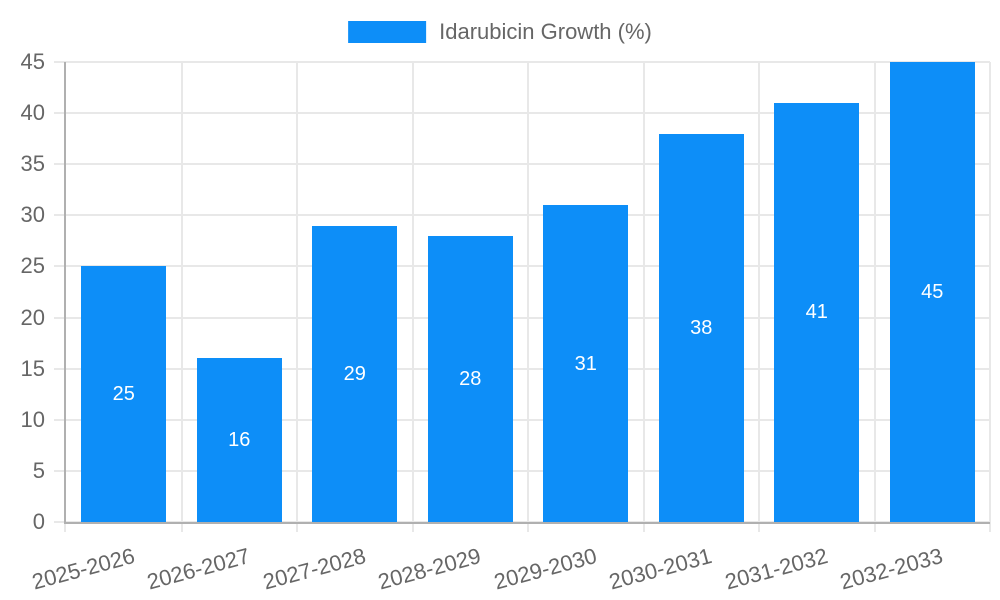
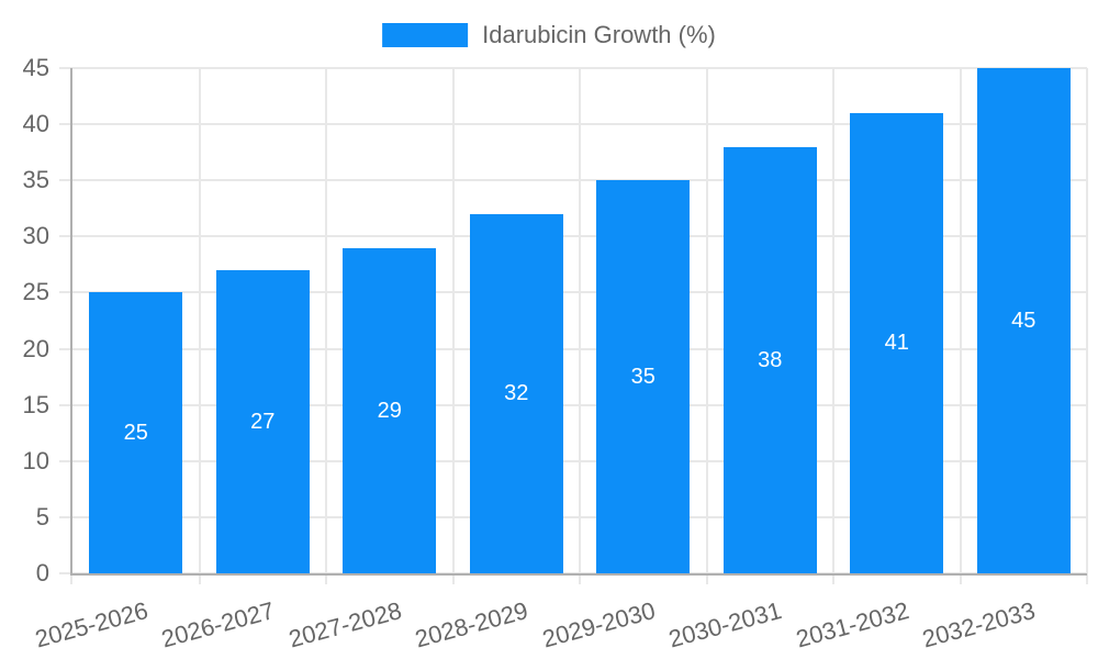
2026-2027: 16 -> 27
2028-2029: 28 -> 32
2029-2030: 31 -> 35
